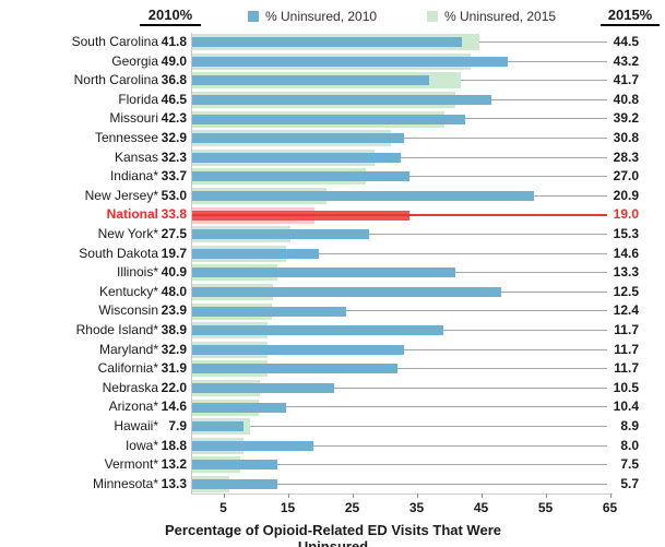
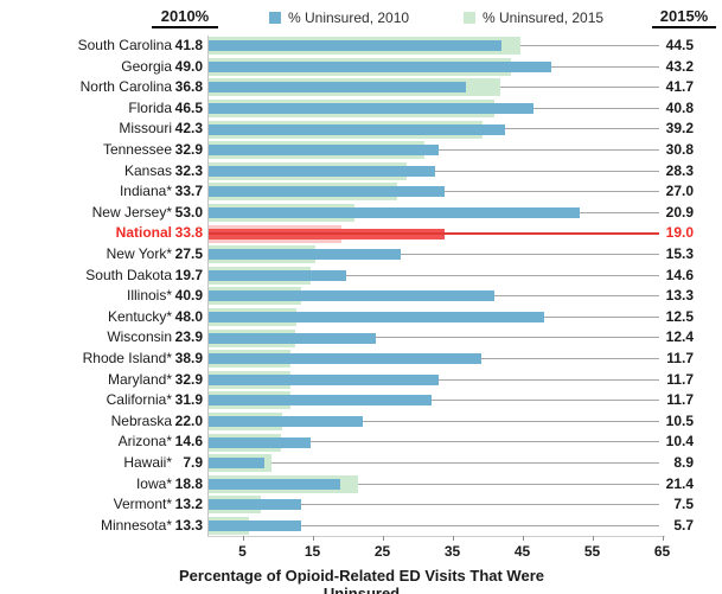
% Uninsured, 2015/Iowa*: 8.0 -> 21.4
